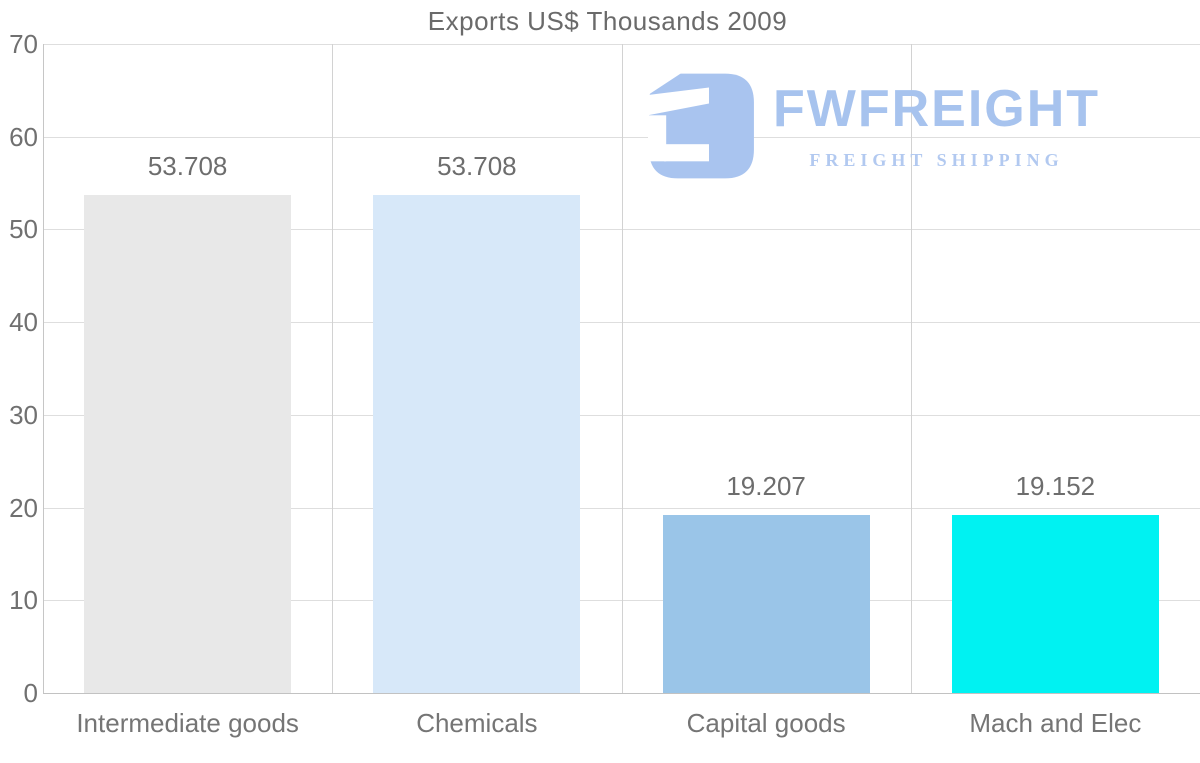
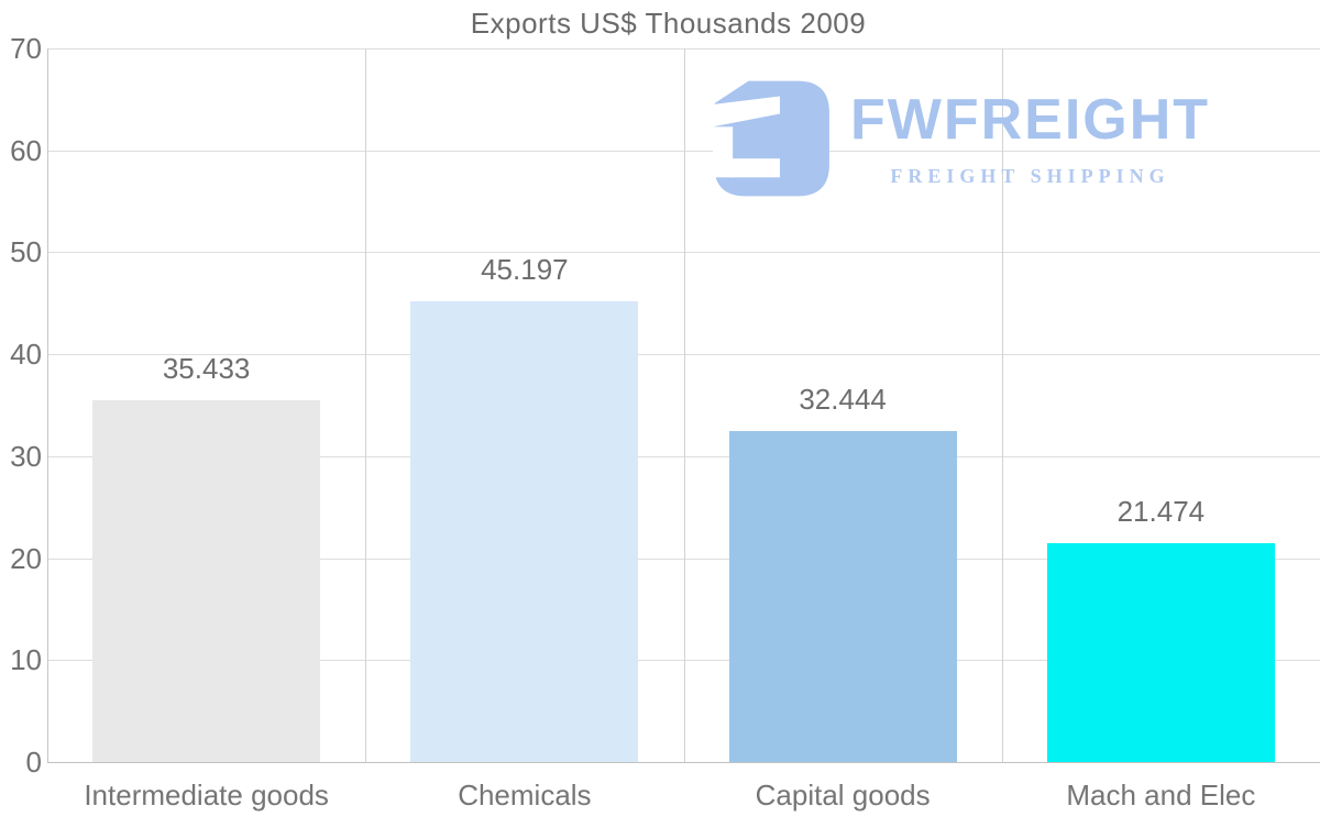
Intermediate goods: 53.708 -> 35.433
Chemicals: 53.708 -> 45.197
Capital goods: 19.207 -> 32.444
Mach and Elec: 19.152 -> 21.474
